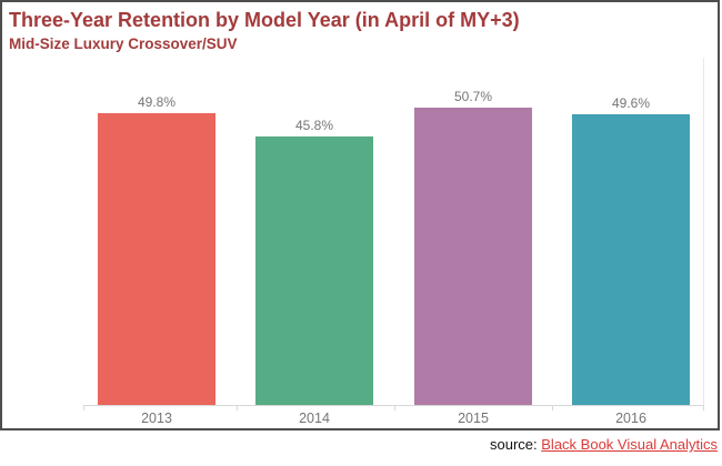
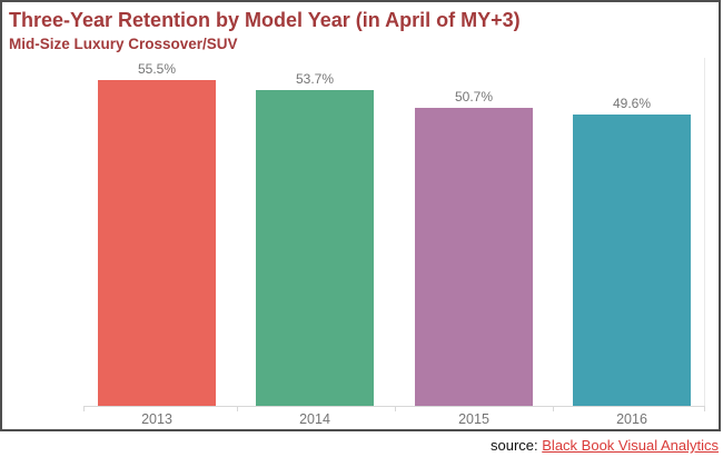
2013: 49.8% -> 55.5%
2014: 45.8% -> 53.7%
